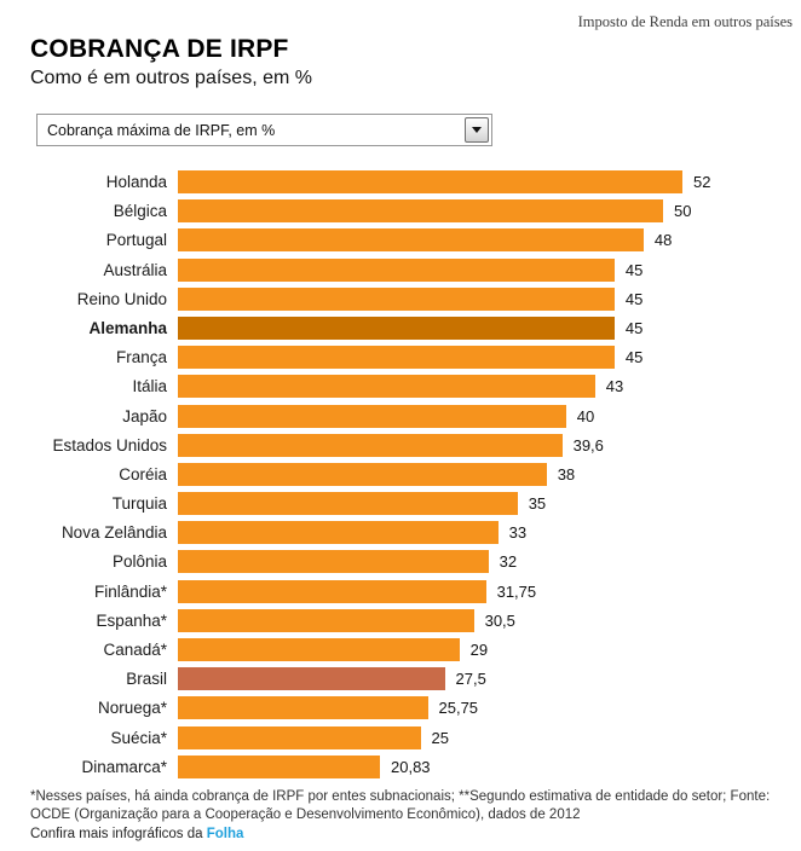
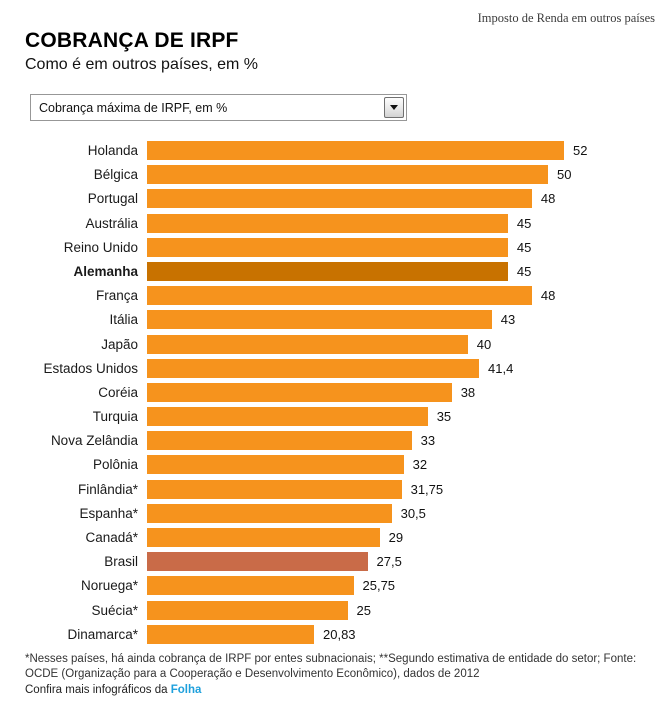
França: 45 -> 48
Estados Unidos: 39,6 -> 41,4
